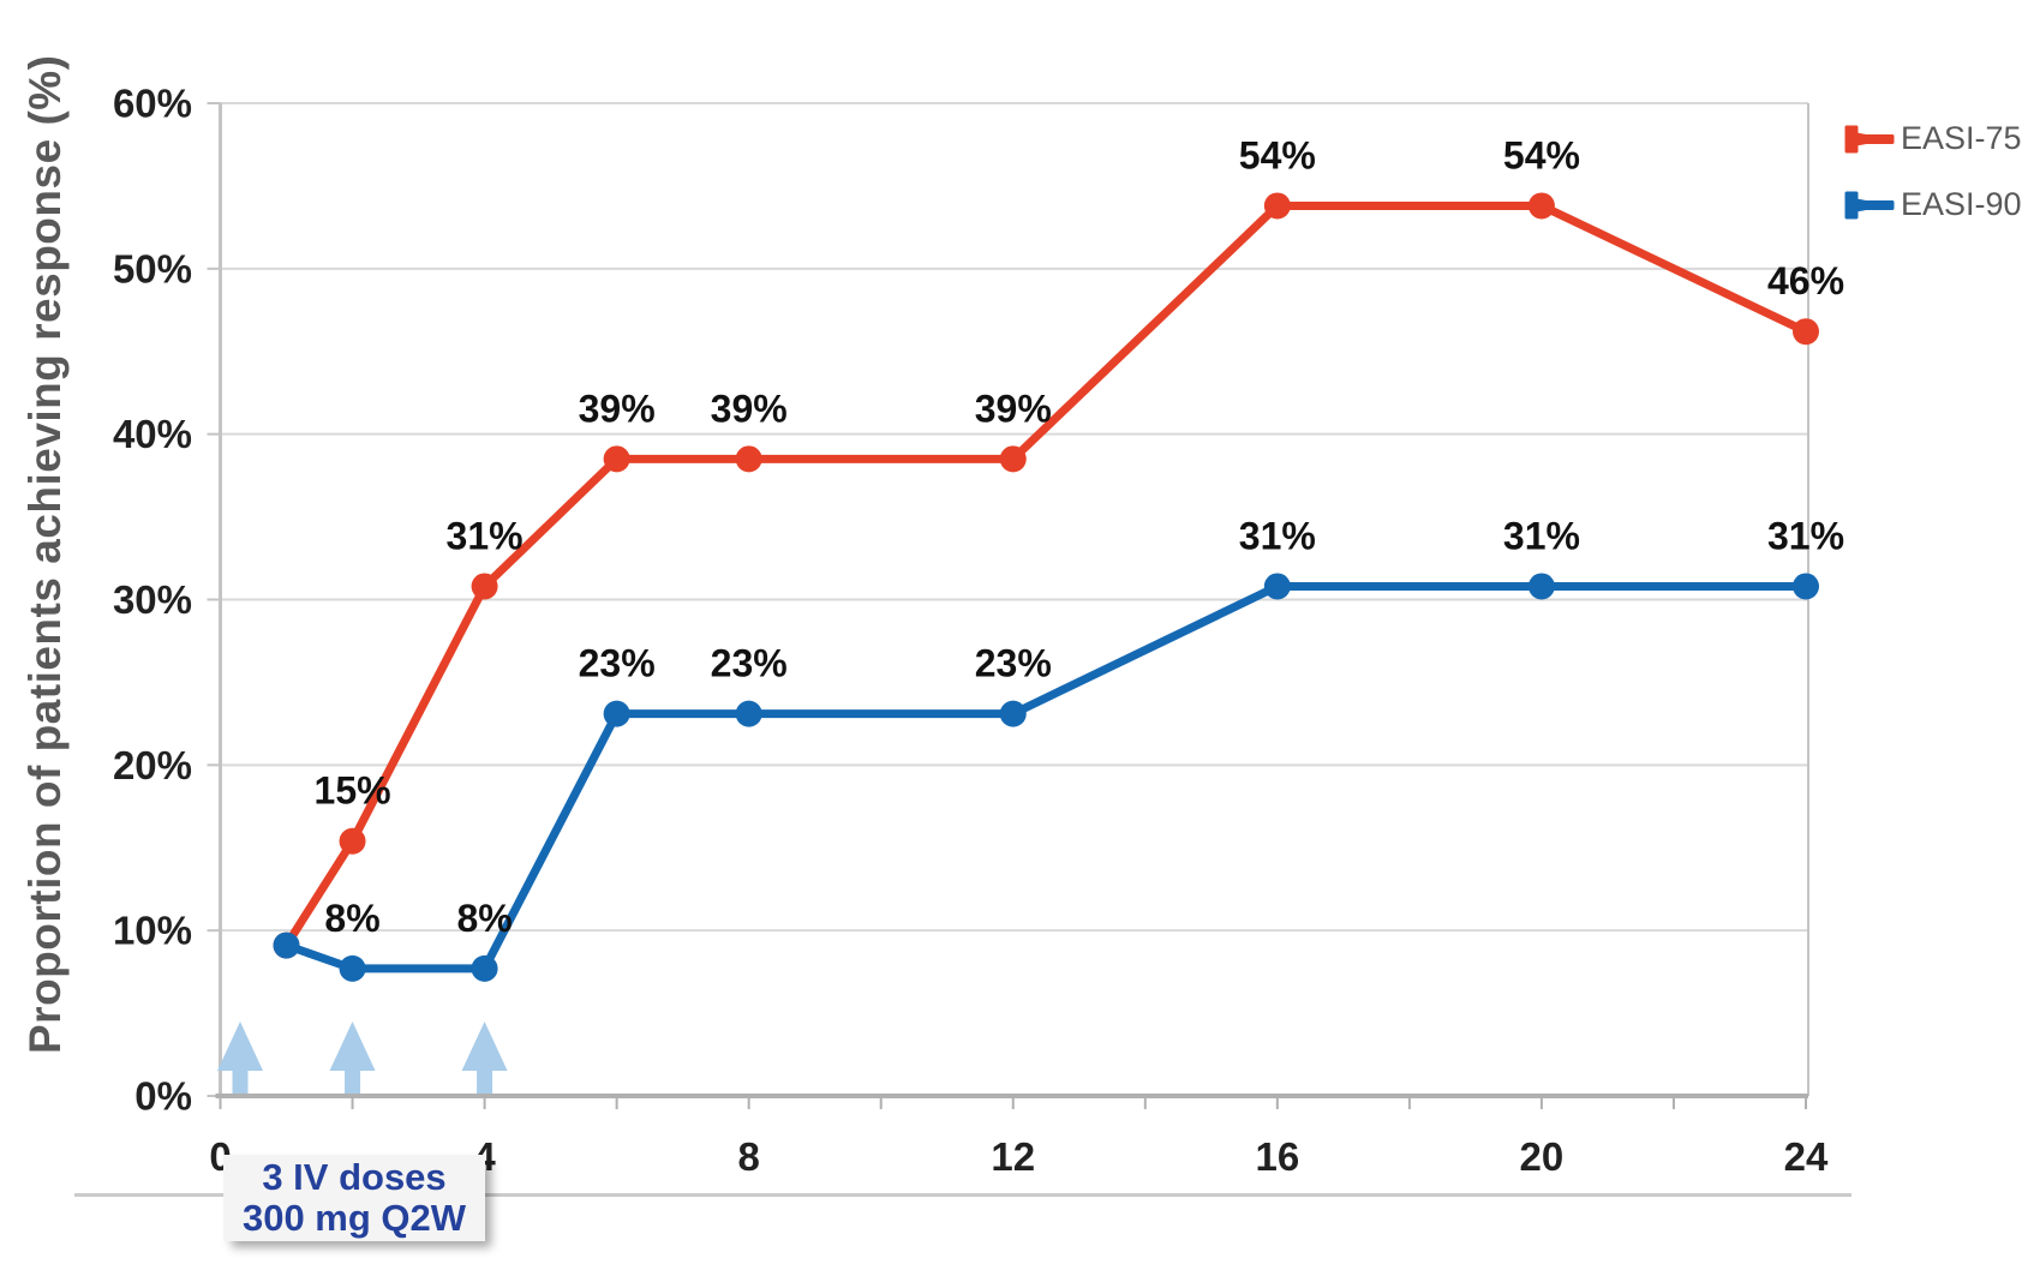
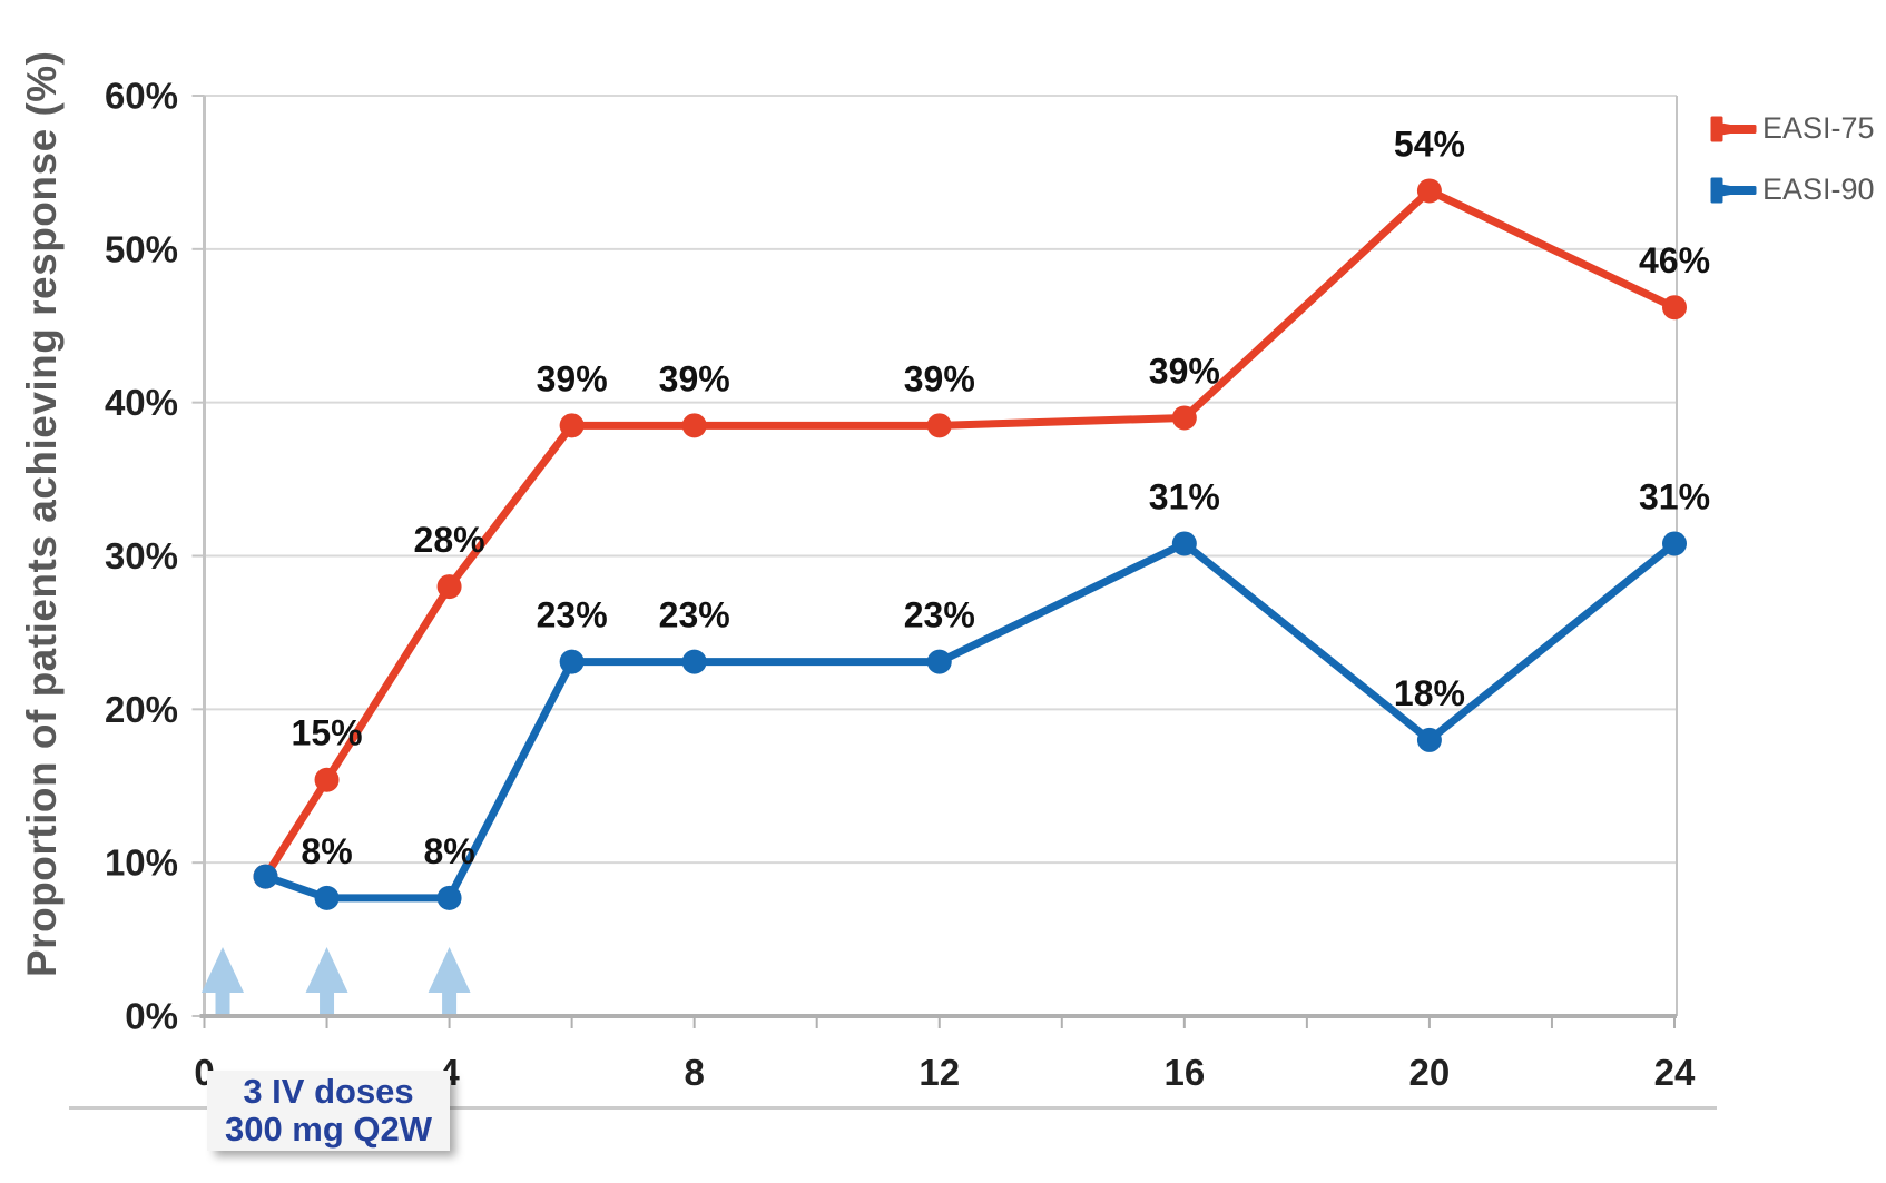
EASI-75/4: 31% -> 28%
EASI-75/16: 54% -> 39%
EASI-90/20: 31% -> 18%
